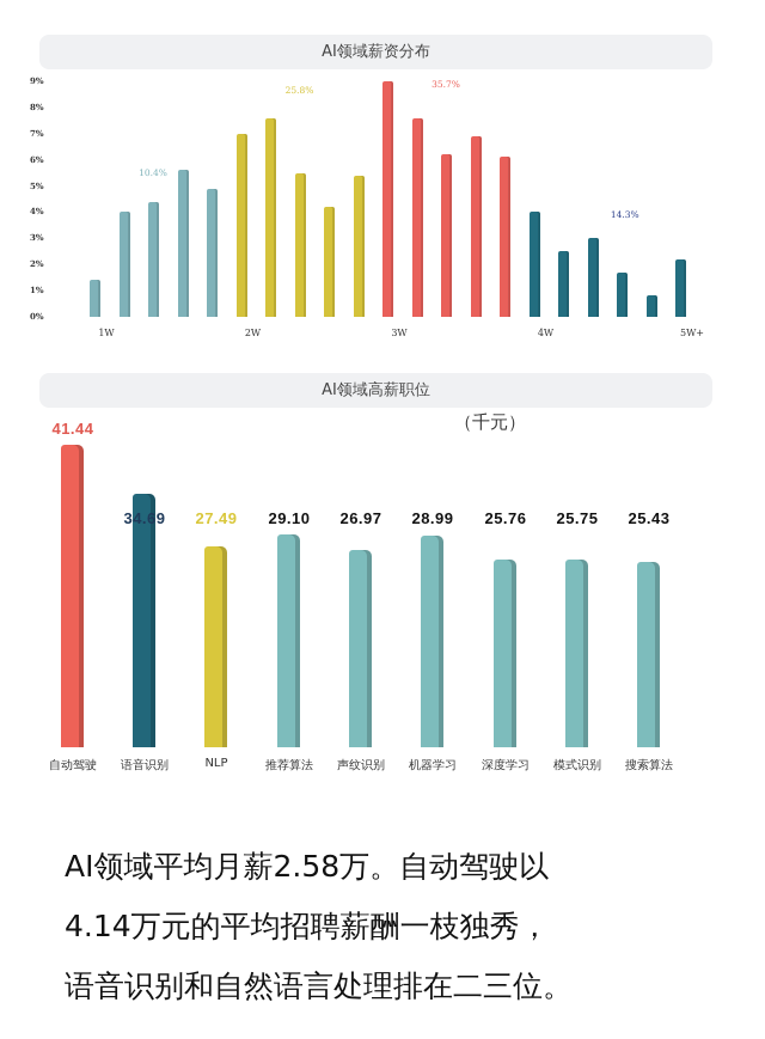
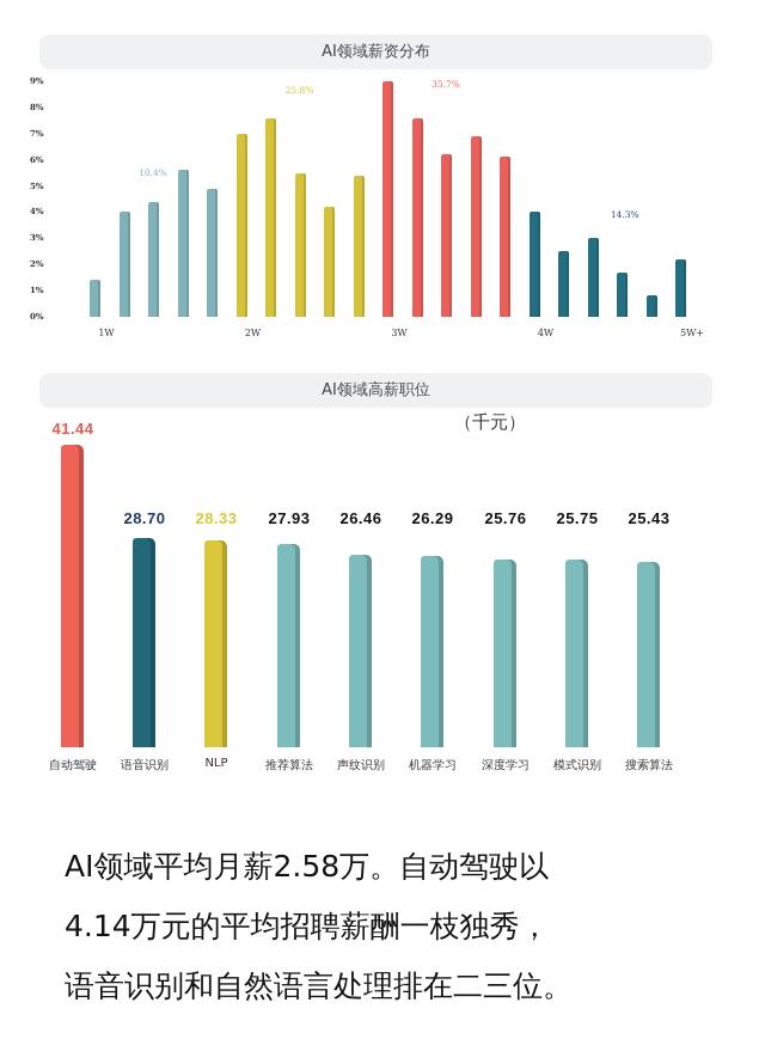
AI领域高薪职位/语音识别: 34.69 -> 28.70
AI领域高薪职位/NLP: 27.49 -> 28.33
AI领域高薪职位/推荐算法: 29.10 -> 27.93
AI领域高薪职位/声纹识别: 26.97 -> 26.46
AI领域高薪职位/机器学习: 28.99 -> 26.29
